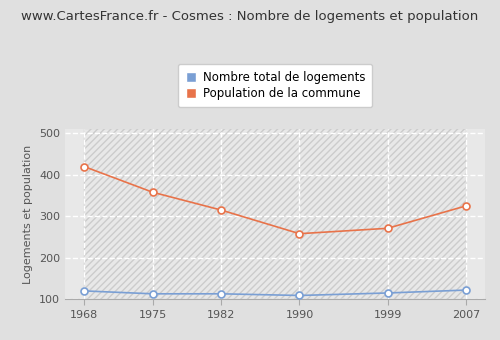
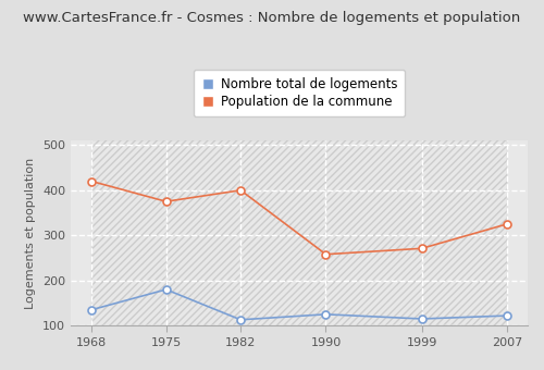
Nombre total de logements/1968: 120 -> 135
Nombre total de logements/1975: 113 -> 180
Population de la commune/1975: 358 -> 375
Population de la commune/1982: 315 -> 400
Nombre total de logements/1990: 109 -> 125
